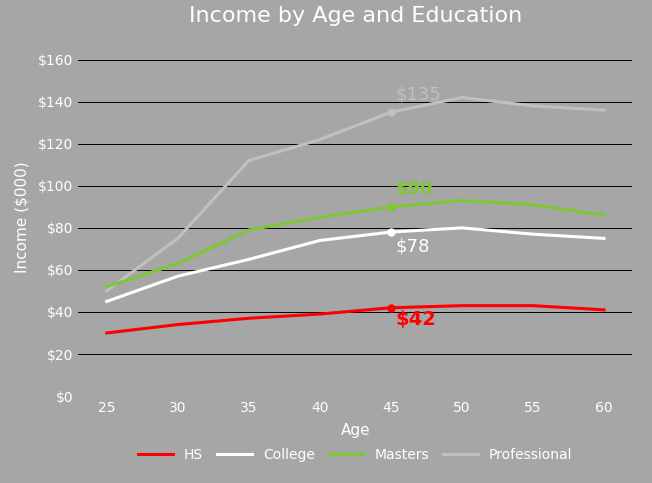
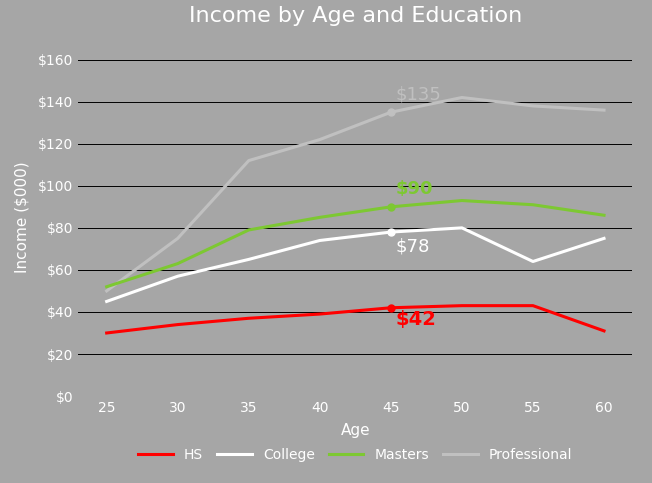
College/55: $77 -> $64
HS/60: $41 -> $31
